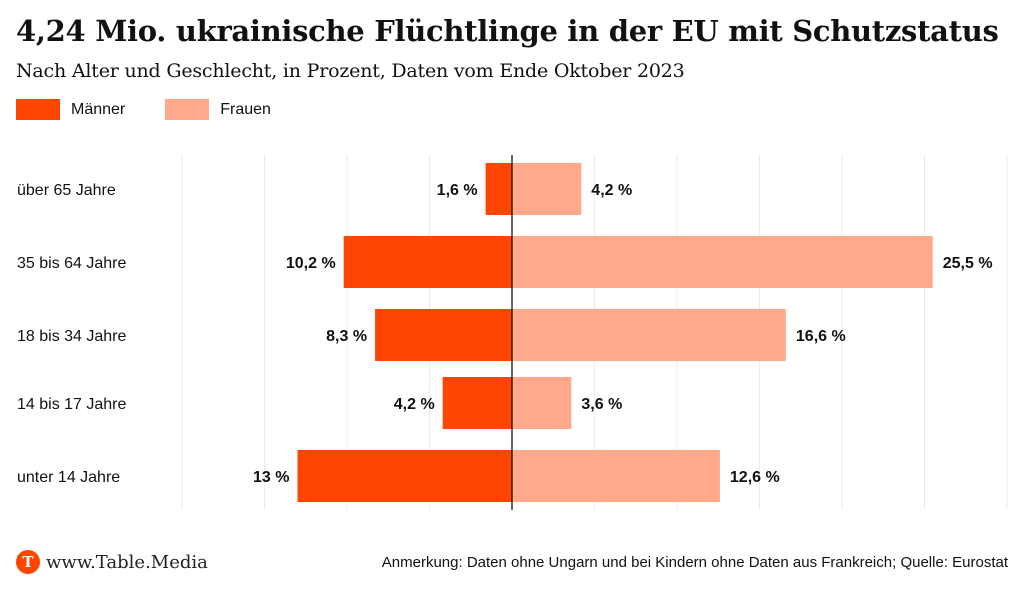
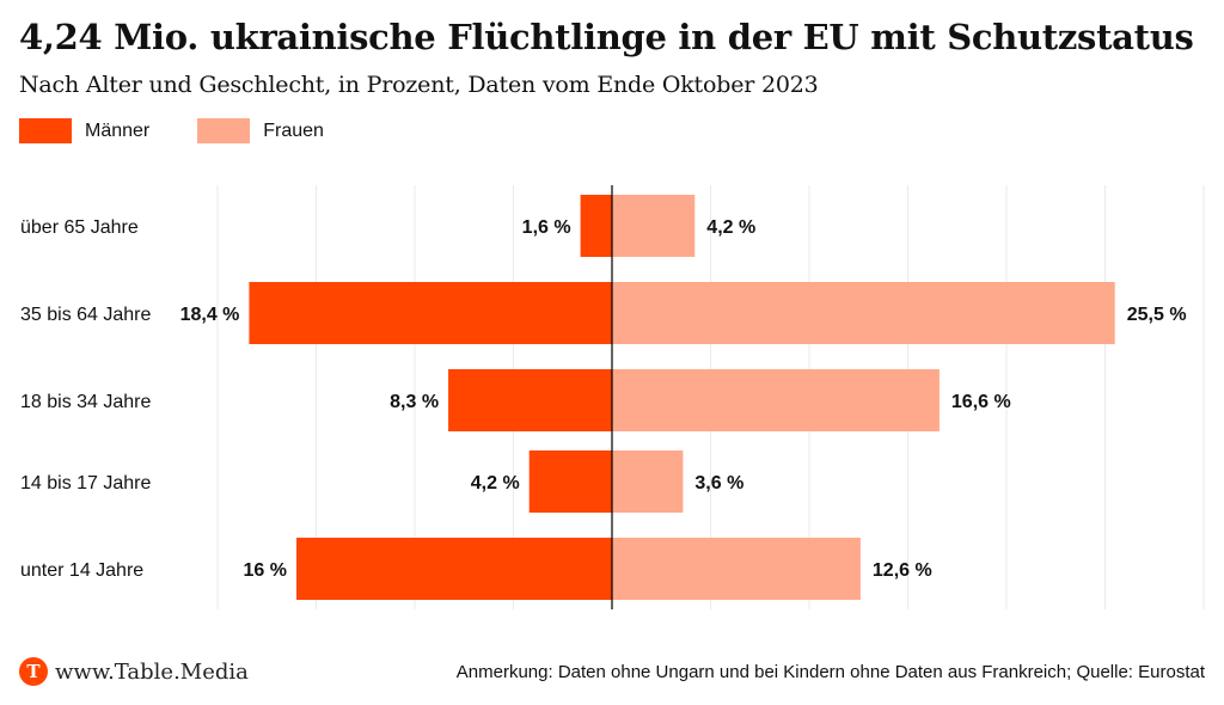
Männer/35 bis 64 Jahre: 10,2 -> 18,4
Männer/unter 14 Jahre: 13 -> 16
